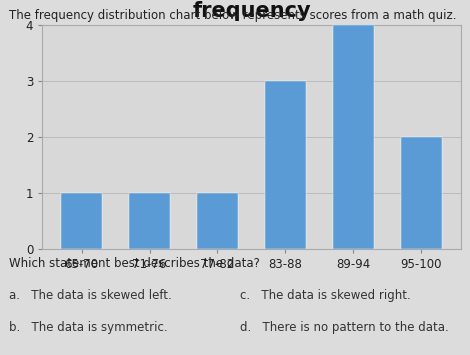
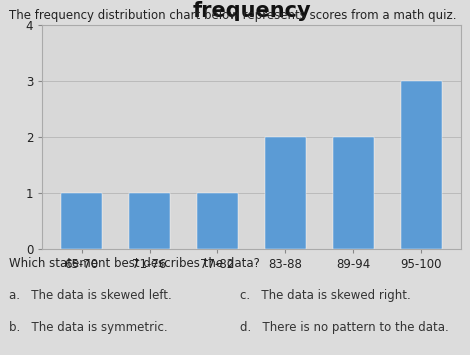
83-88: 3 -> 2
89-94: 4 -> 2
95-100: 2 -> 3
